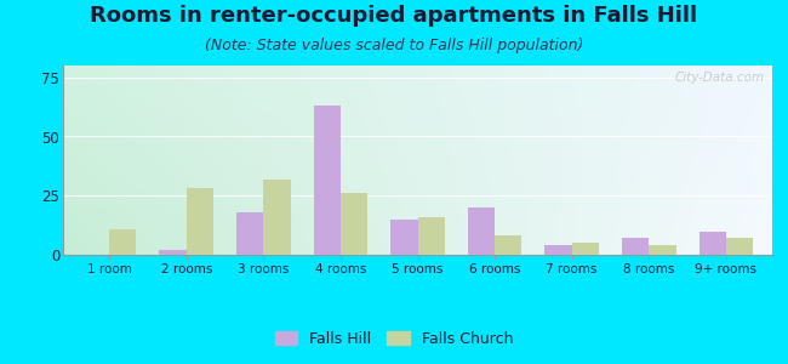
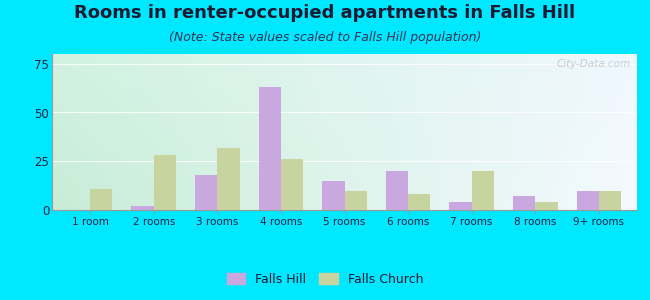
Falls Church/5 rooms: 16 -> 10
Falls Church/7 rooms: 5 -> 20
Falls Church/9+ rooms: 7 -> 10
